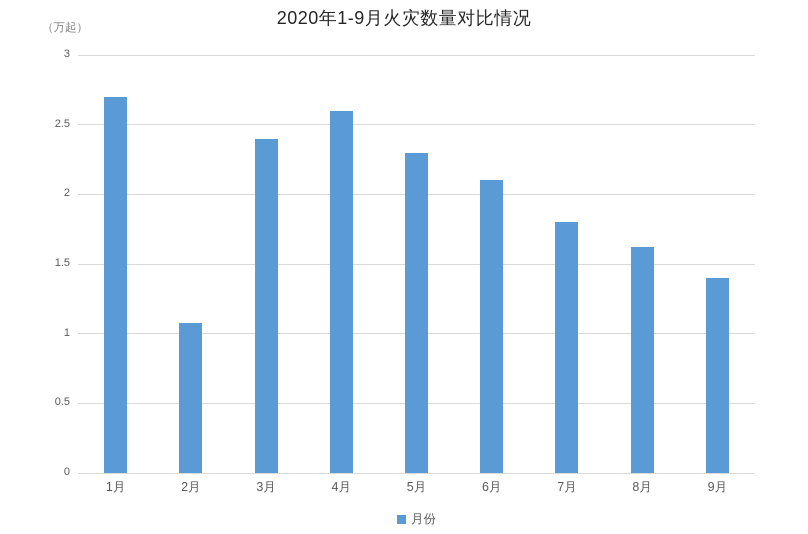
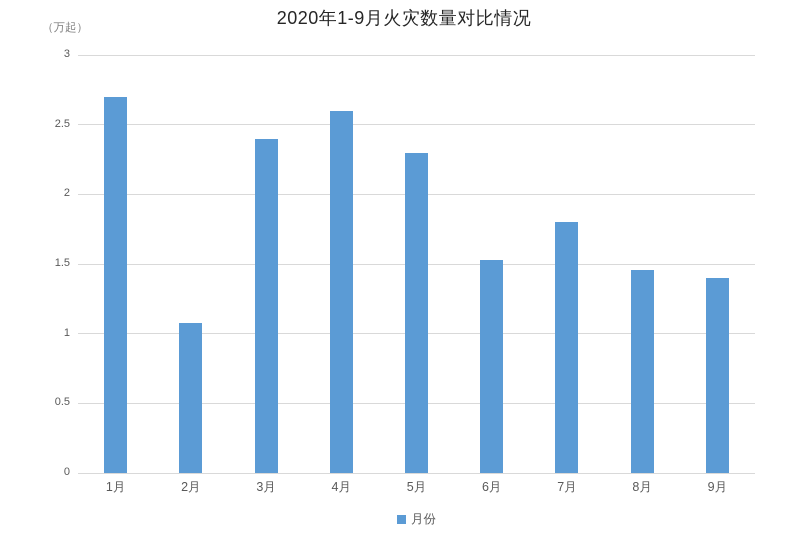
6月: 2.10 -> 1.53
8月: 1.62 -> 1.46
